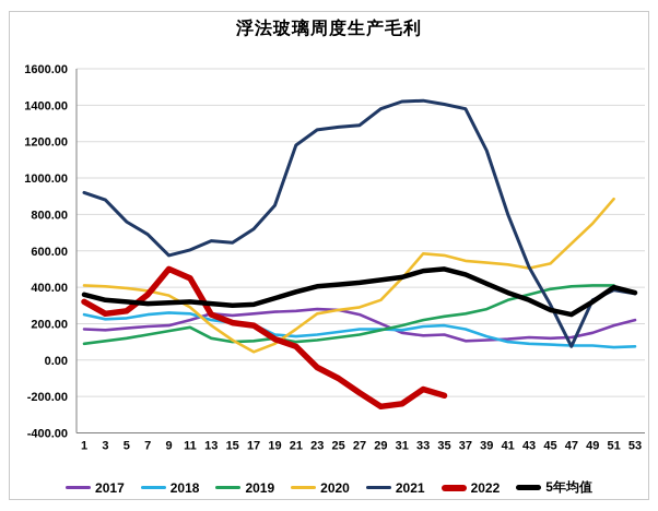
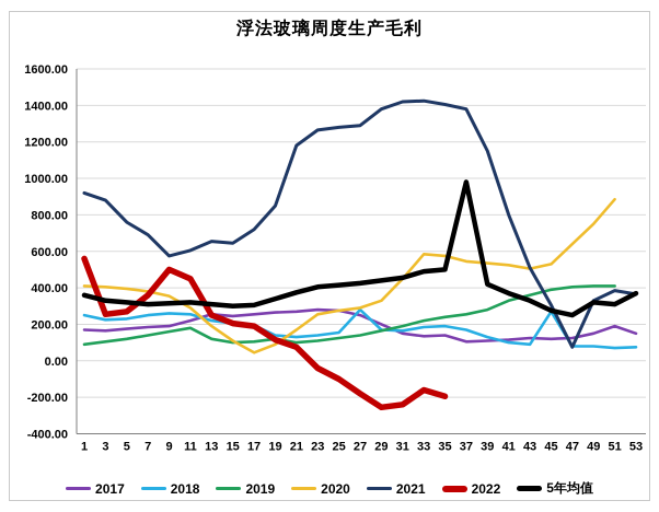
2022/1: 320 -> 560
2018/27: 170 -> 280
5年均值/37: 470 -> 980
2018/45: 80 -> 270
5年均值/51: 400 -> 310
2017/53: 220 -> 150
